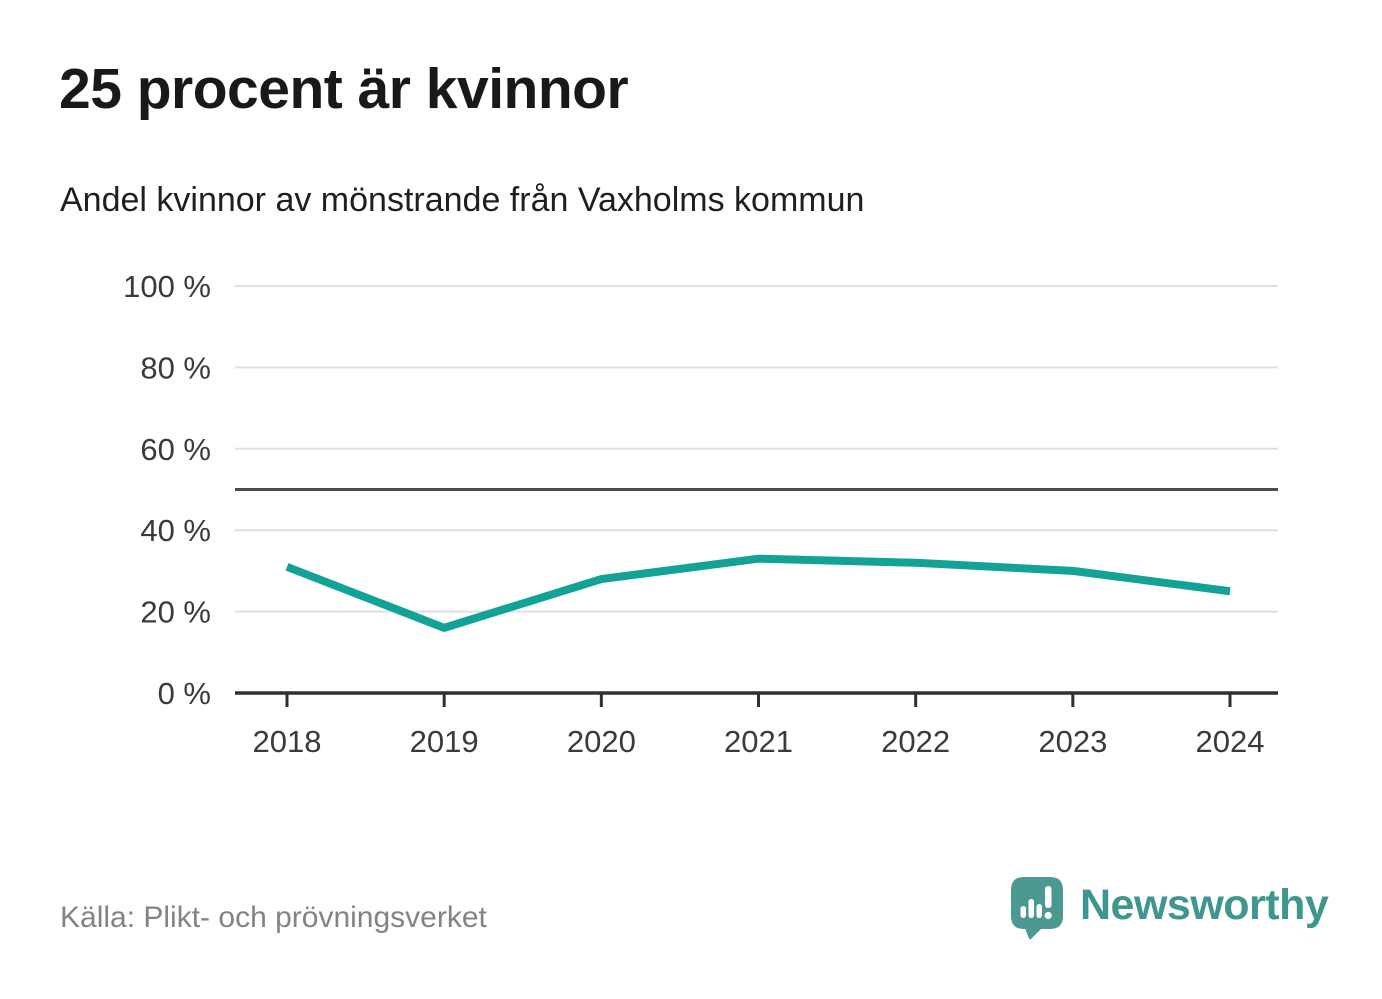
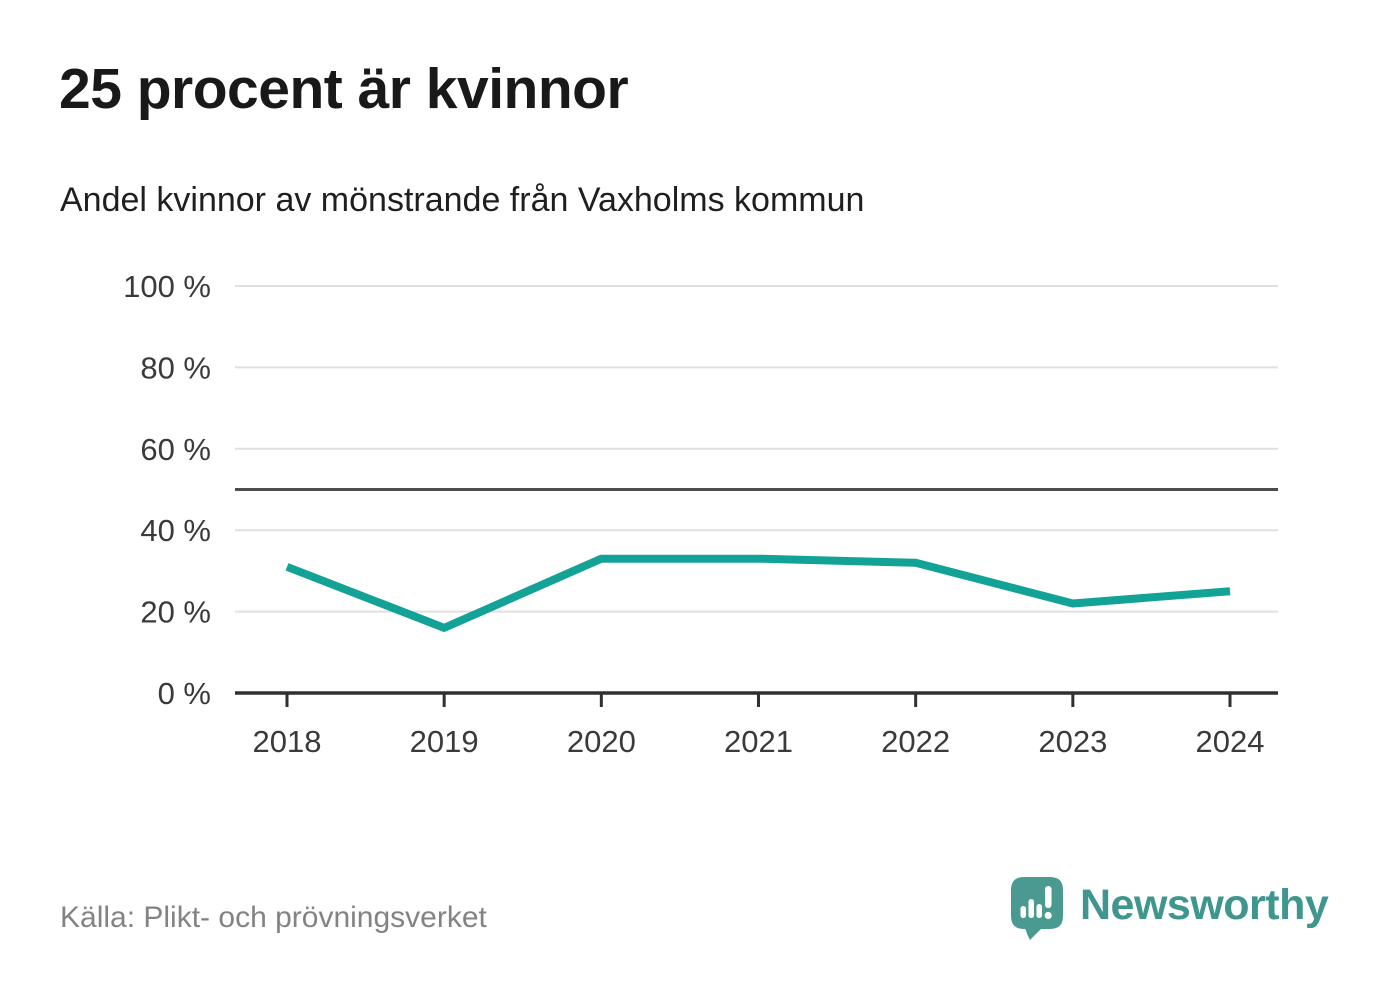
2020: 28% -> 33%
2023: 30% -> 22%
